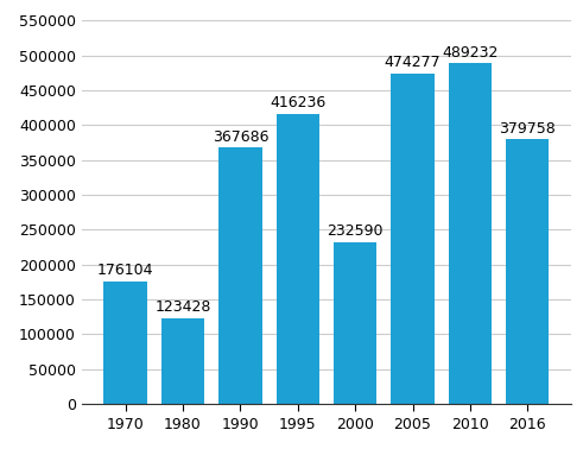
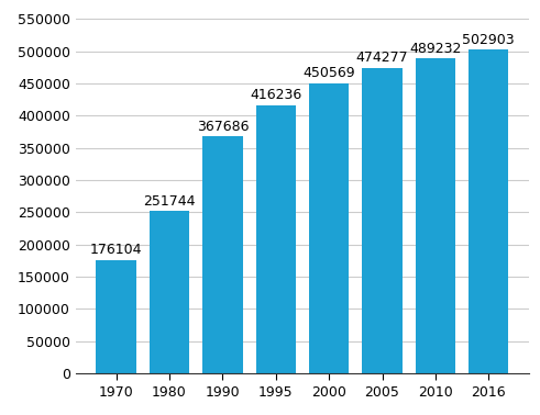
1980: 123428 -> 251744
2000: 232590 -> 450569
2016: 379758 -> 502903
